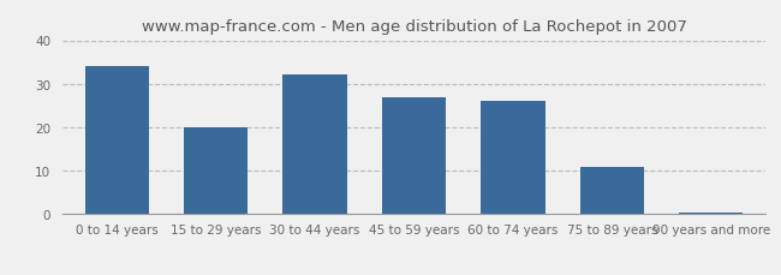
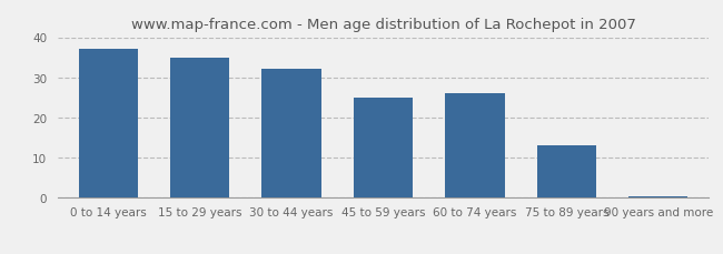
0 to 14 years: 34.0 -> 37.0
15 to 29 years: 20.0 -> 35.0
45 to 59 years: 27.0 -> 25.0
75 to 89 years: 11.0 -> 13.0
